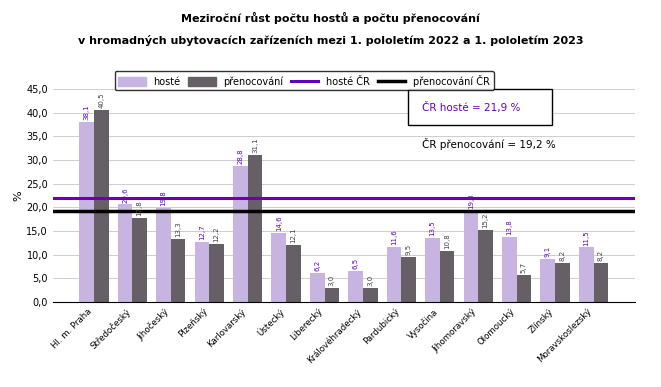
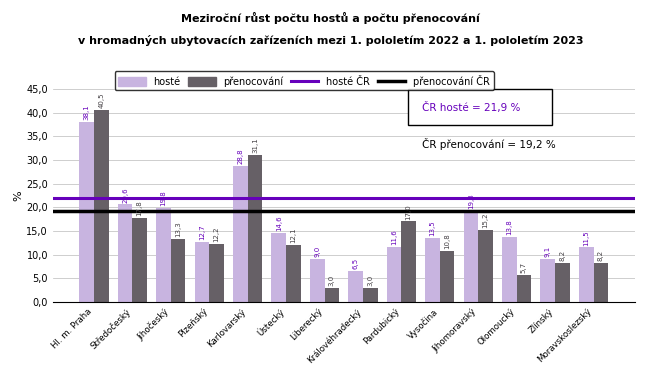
hosté/Liberecký: 6,2 -> 9,0
přenocování/Pardubický: 9,5 -> 17,0
